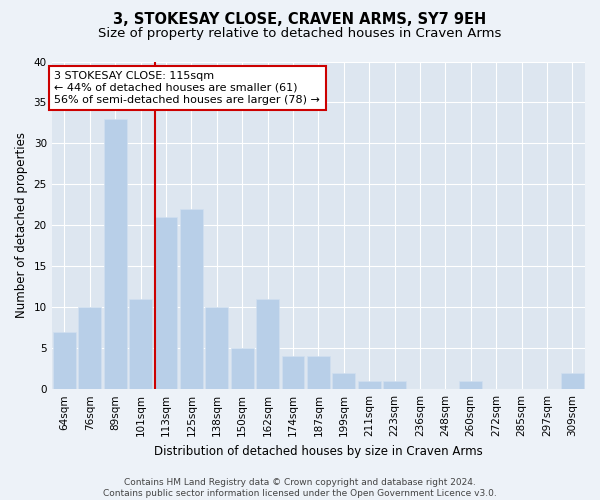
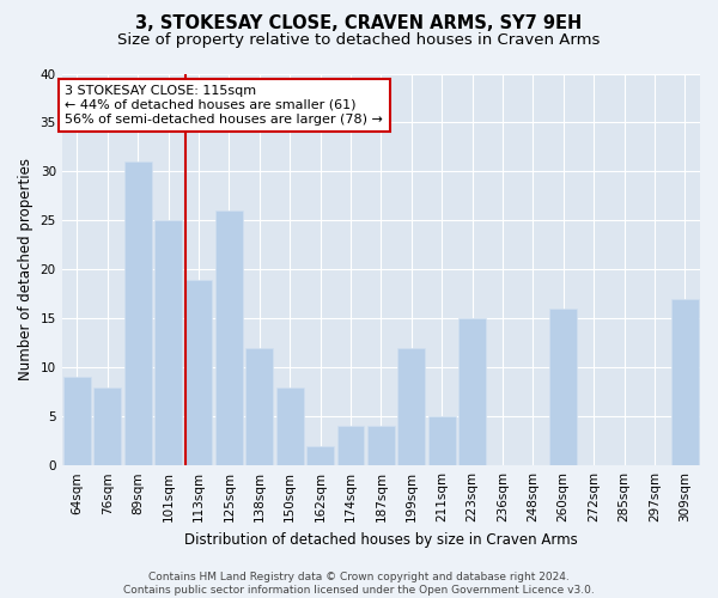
64sqm: 7 -> 9
76sqm: 10 -> 8
89sqm: 33 -> 31
101sqm: 11 -> 25
113sqm: 21 -> 19
125sqm: 22 -> 26
138sqm: 10 -> 12
150sqm: 5 -> 8
162sqm: 11 -> 2
199sqm: 2 -> 12
211sqm: 1 -> 5
223sqm: 1 -> 15
260sqm: 1 -> 16
309sqm: 2 -> 17
